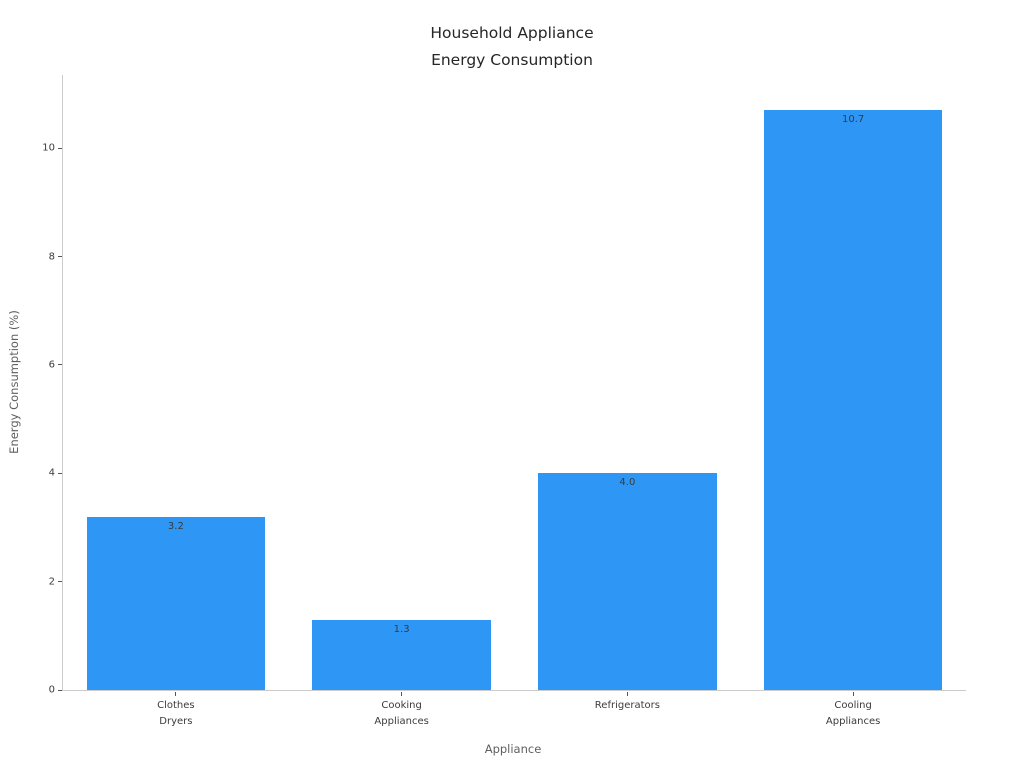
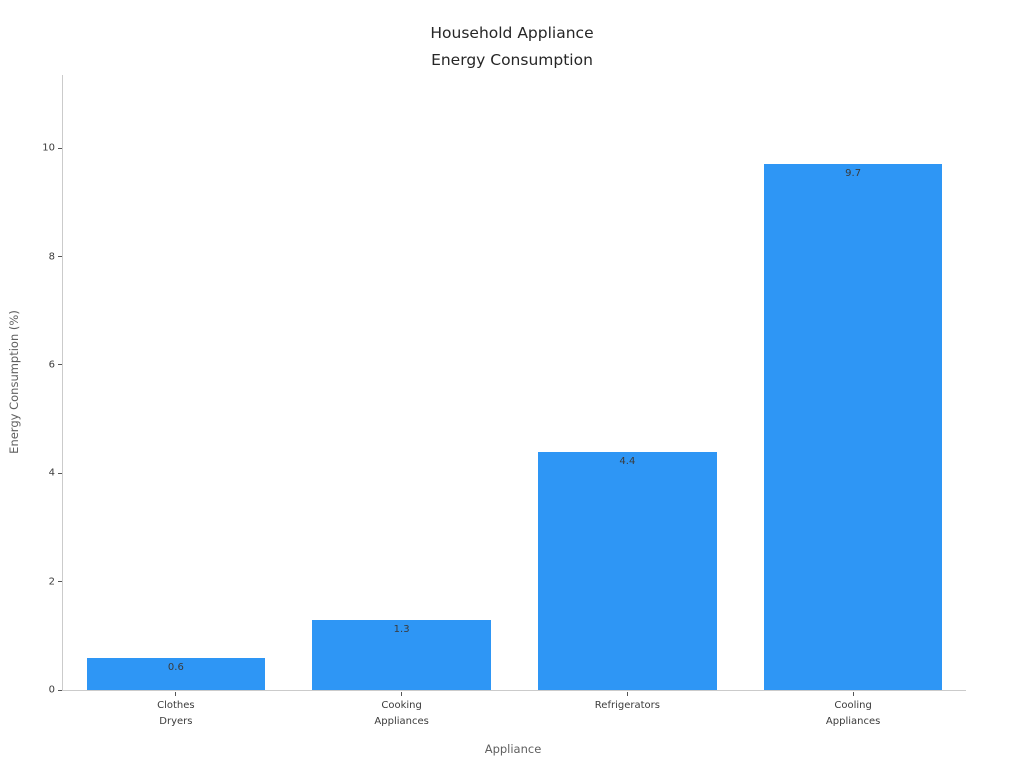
Clothes Dryers: 3.2 -> 0.6
Refrigerators: 4.0 -> 4.4
Cooling Appliances: 10.7 -> 9.7
